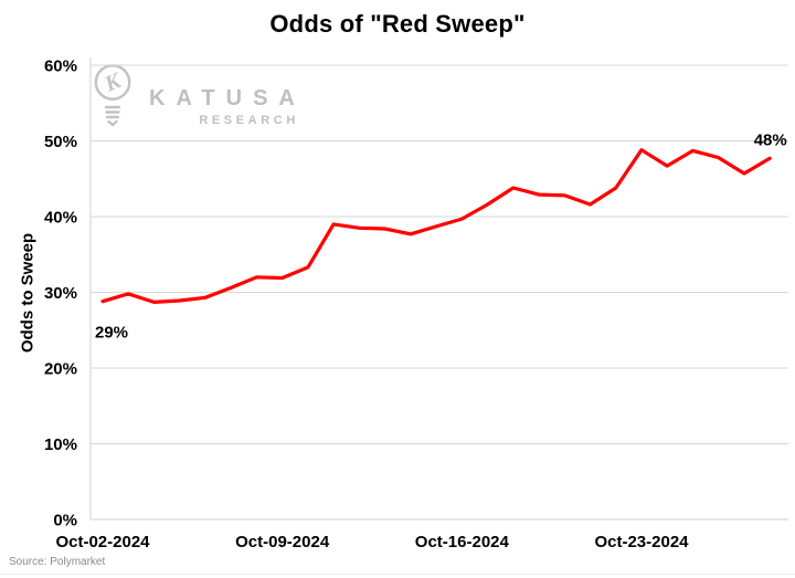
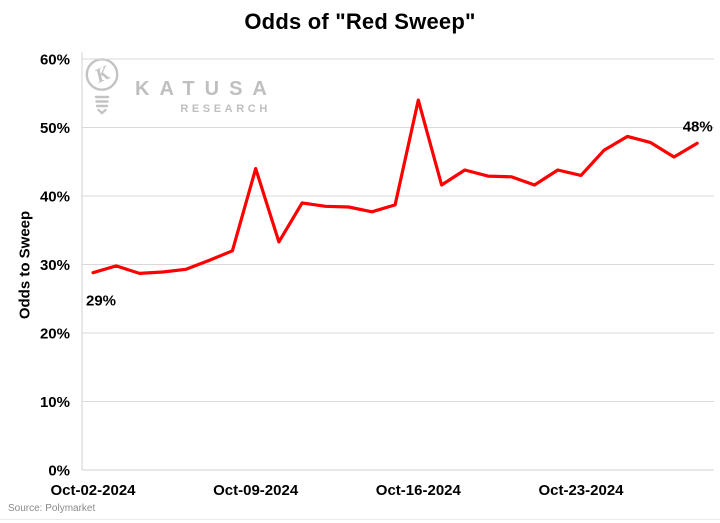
Oct-09-2024: 32% -> 44%
Oct-16-2024: 40% -> 54%
Oct-23-2024: 49% -> 43%
